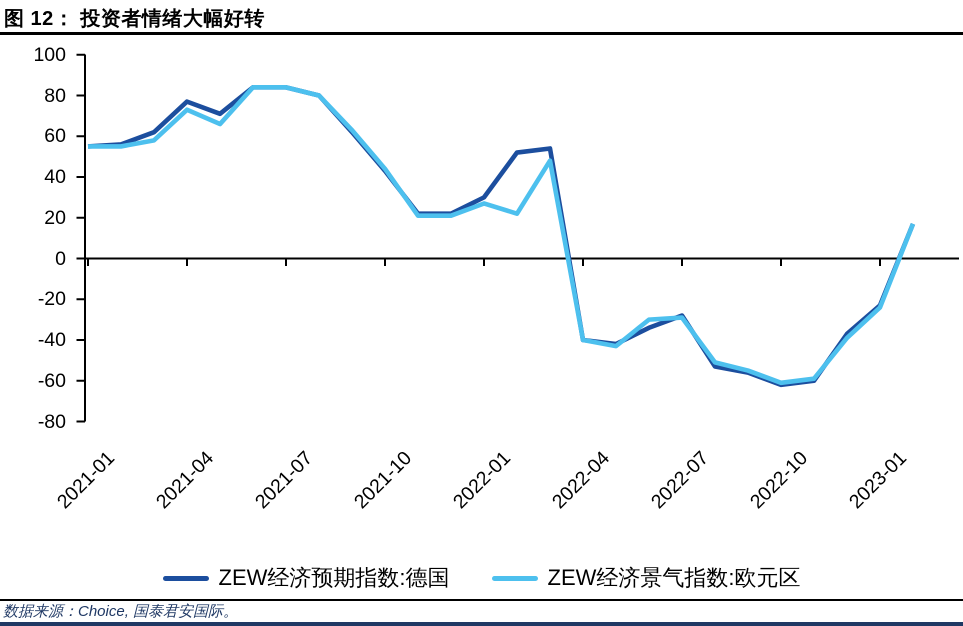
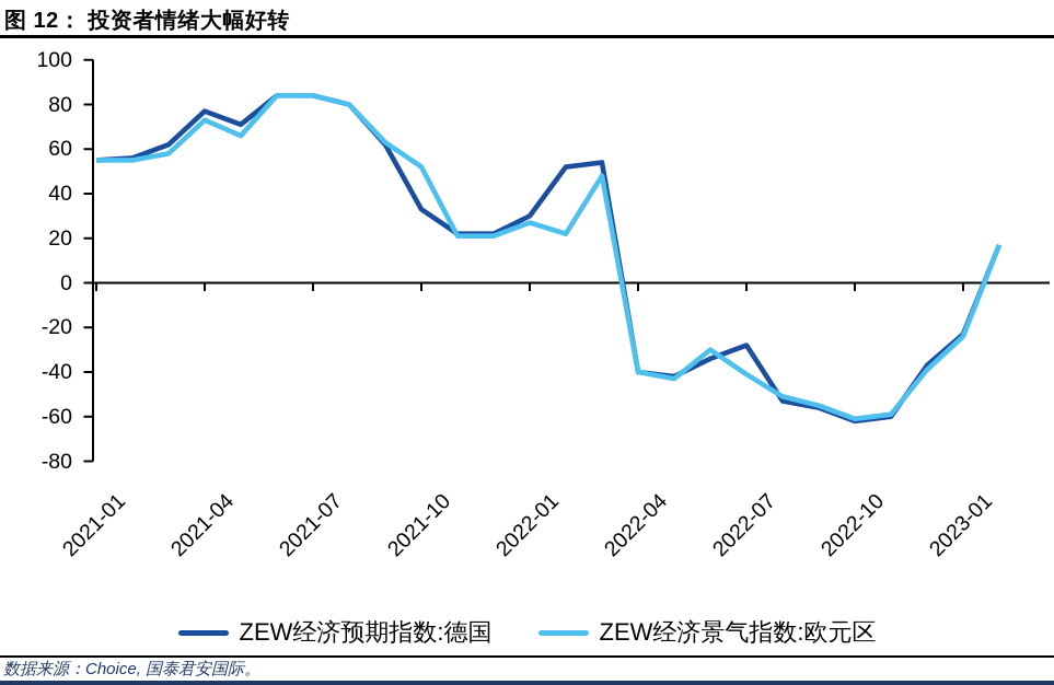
ZEW经济预期指数:德国/2021-10: 43 -> 33
ZEW经济景气指数:欧元区/2021-10: 44 -> 52
ZEW经济景气指数:欧元区/2022-07: -29 -> -41
